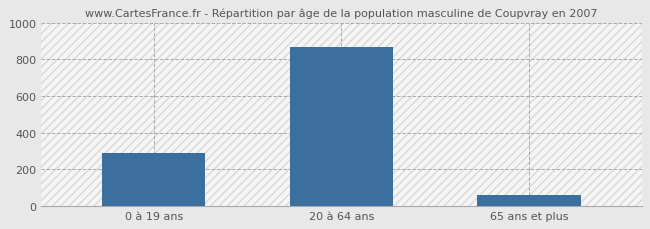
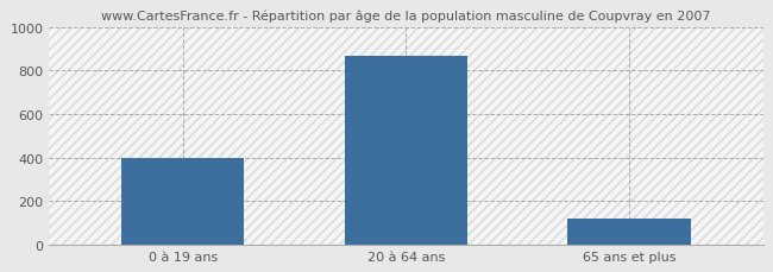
0 à 19 ans: 290 -> 400
65 ans et plus: 60 -> 120
